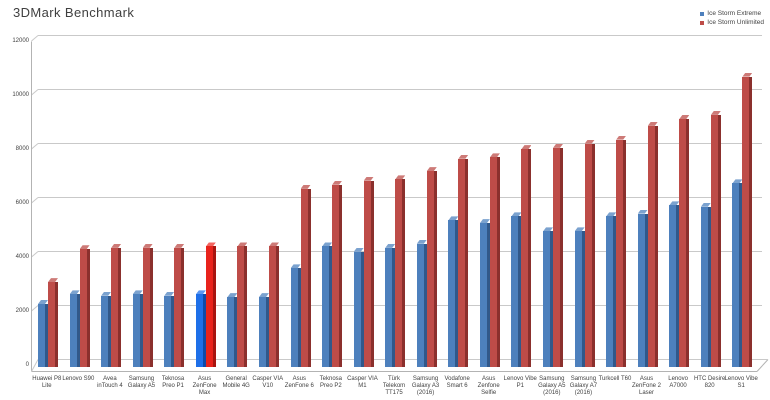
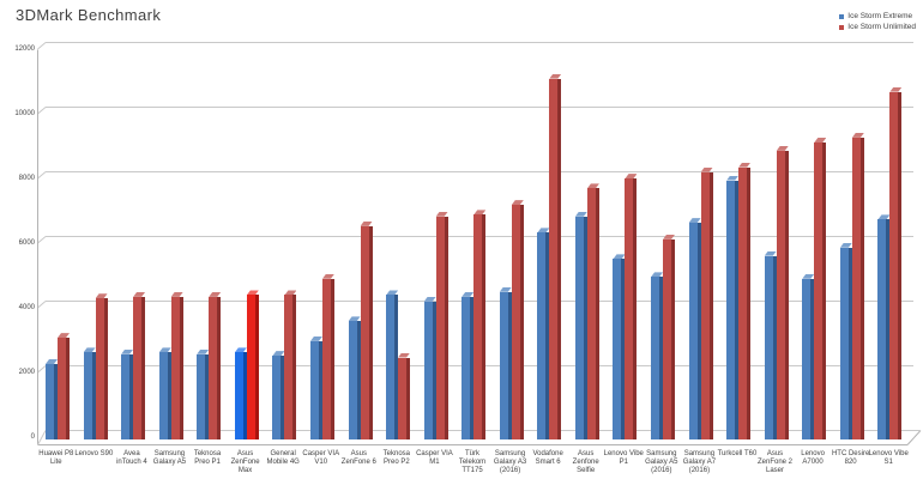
Ice Storm Extreme/Casper VIA V10: 2600 -> 3000
Ice Storm Unlimited/Casper VIA V10: 4400 -> 4900
Ice Storm Unlimited/Teknosa Preo P2: 6600 -> 2500
Ice Storm Extreme/Vodafone Smart 6: 5400 -> 6300
Ice Storm Unlimited/Vodafone Smart 6: 7600 -> 11000
Ice Storm Extreme/Asus Zenfone Selfie: 5200 -> 6800
Ice Storm Unlimited/Samsung Galaxy A5 (2016): 8000 -> 6100
Ice Storm Extreme/Samsung Galaxy A7 (2016): 5000 -> 6600
Ice Storm Extreme/Turkcell T60: 5500 -> 7900
Ice Storm Extreme/Lenovo A7000: 5900 -> 4900
